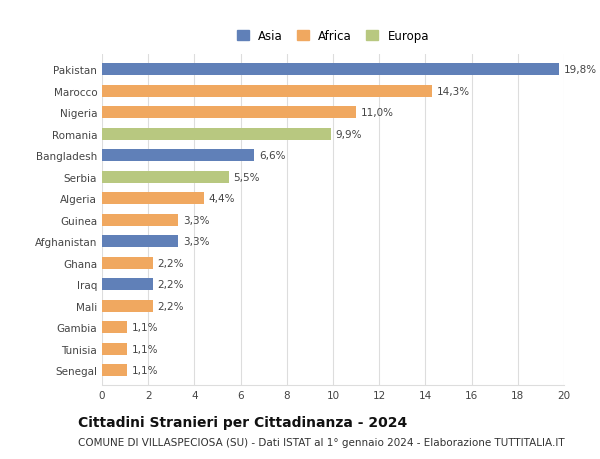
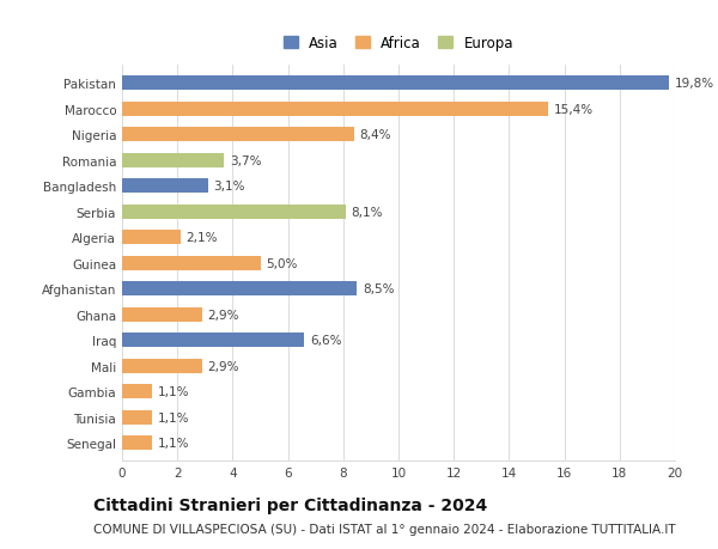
Marocco: 14,3% -> 15,4%
Nigeria: 11,0% -> 8,4%
Romania: 9,9% -> 3,7%
Bangladesh: 6,6% -> 3,1%
Serbia: 5,5% -> 8,1%
Algeria: 4,4% -> 2,1%
Guinea: 3,3% -> 5,0%
Afghanistan: 3,3% -> 8,5%
Ghana: 2,2% -> 2,9%
Iraq: 2,2% -> 6,6%
Mali: 2,2% -> 2,9%
